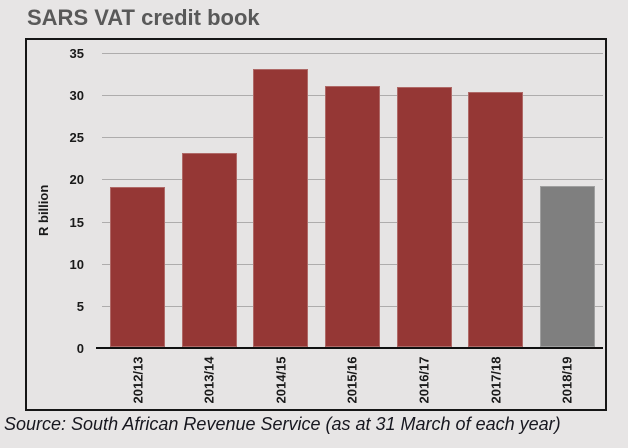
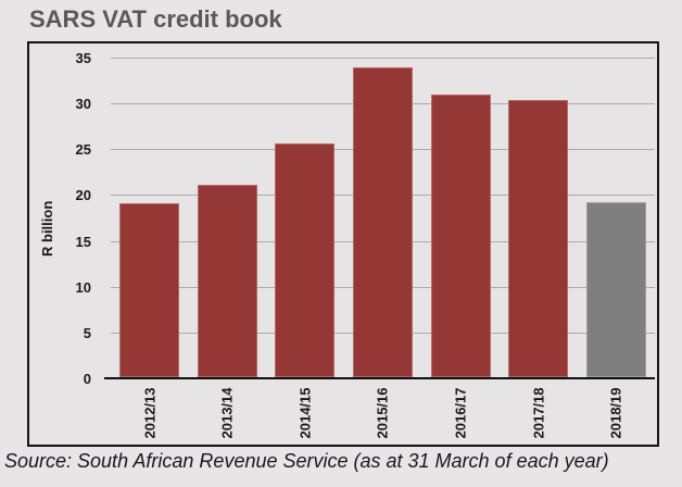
2013/14: 23 -> 21
2014/15: 33 -> 26
2015/16: 31 -> 34
